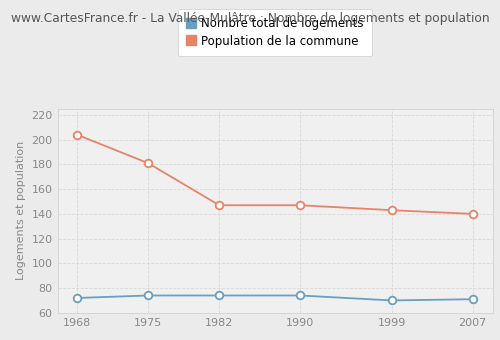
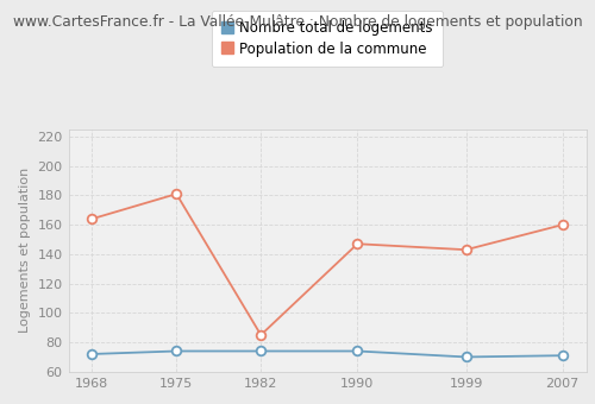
Population de la commune/1968: 204 -> 164
Population de la commune/1982: 147 -> 85
Population de la commune/2007: 140 -> 160
